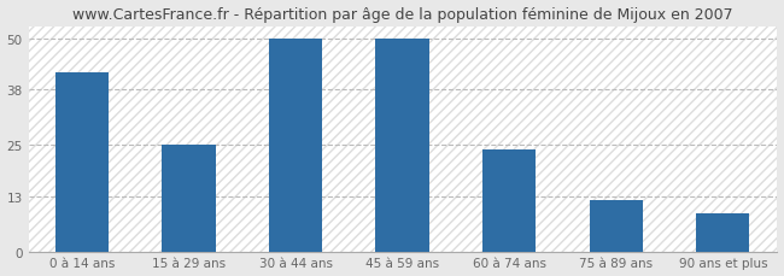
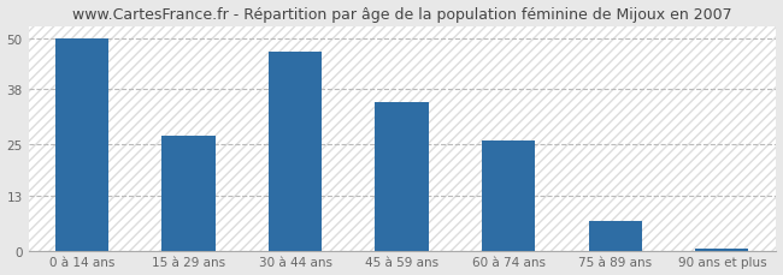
0 à 14 ans: 42.0 -> 50.0
15 à 29 ans: 25.0 -> 27.0
30 à 44 ans: 50.0 -> 47.0
45 à 59 ans: 50.0 -> 35.0
60 à 74 ans: 24.0 -> 26.0
75 à 89 ans: 12.0 -> 7.0
90 ans et plus: 9.0 -> 0.5
